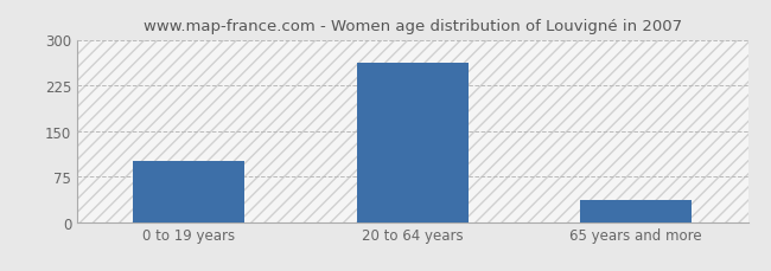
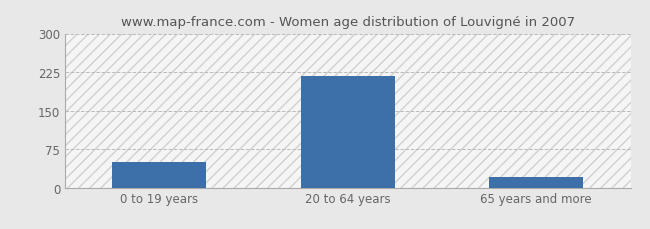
0 to 19 years: 100 -> 50
20 to 64 years: 262 -> 218
65 years and more: 37 -> 20
